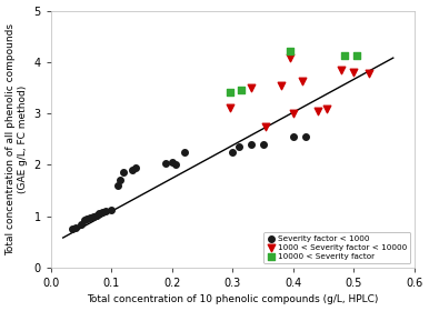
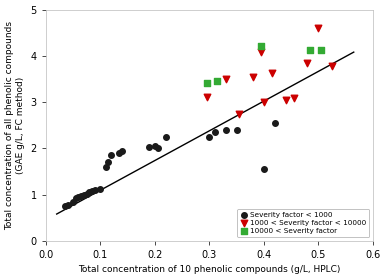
Severity factor < 1000/0.4: 2.55 -> 1.55
1000 < Severity factor < 10000/0.5: 3.80 -> 4.60
